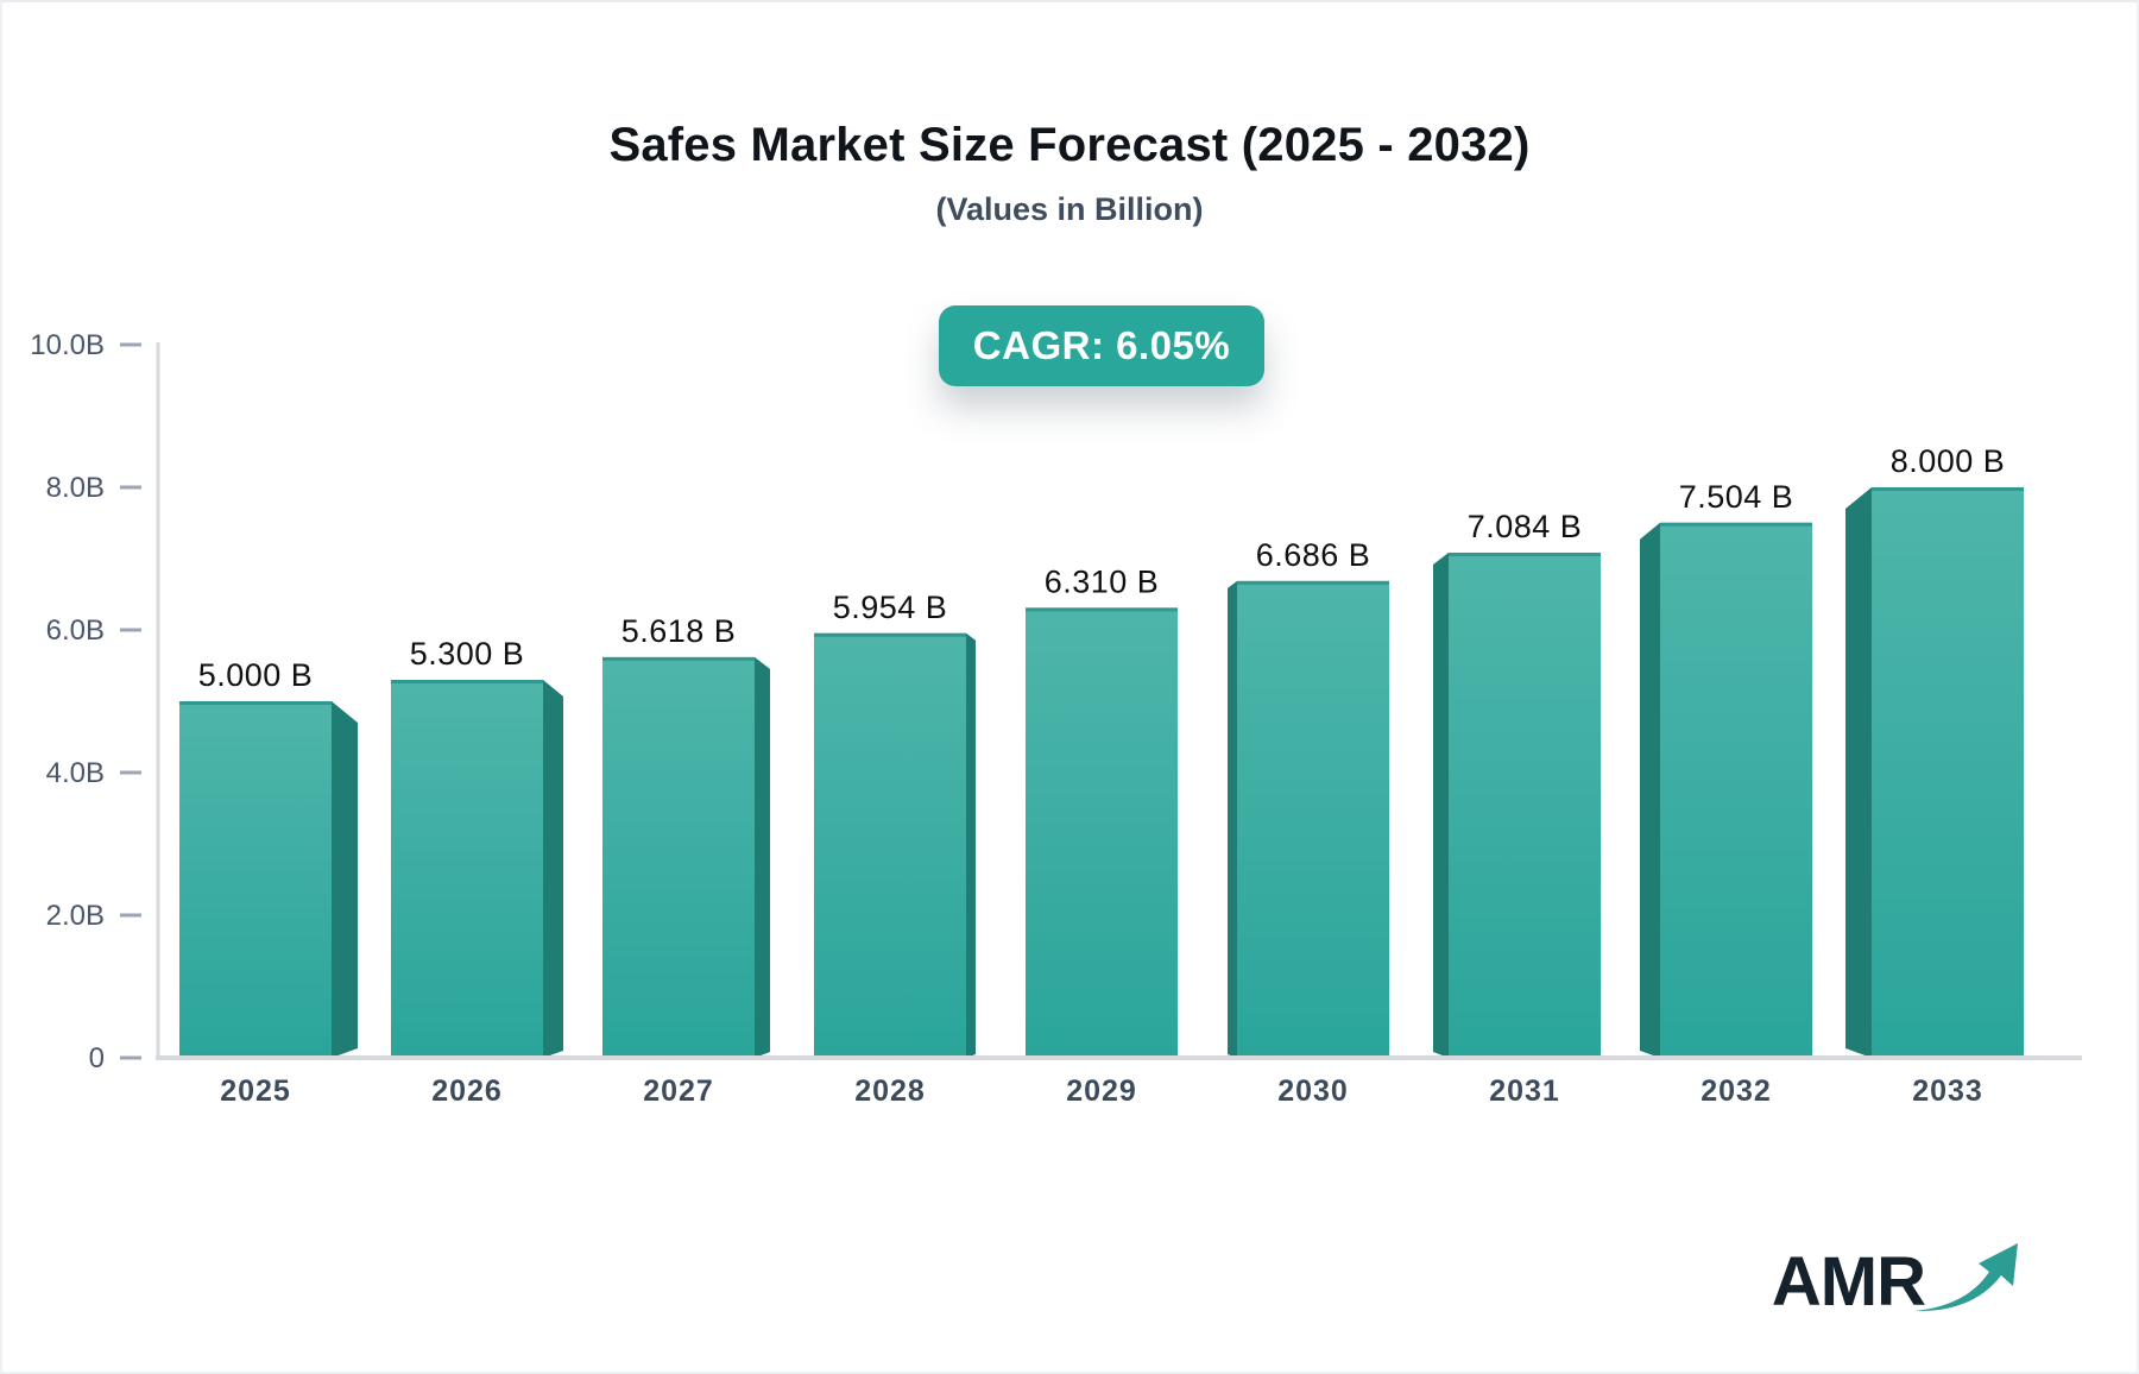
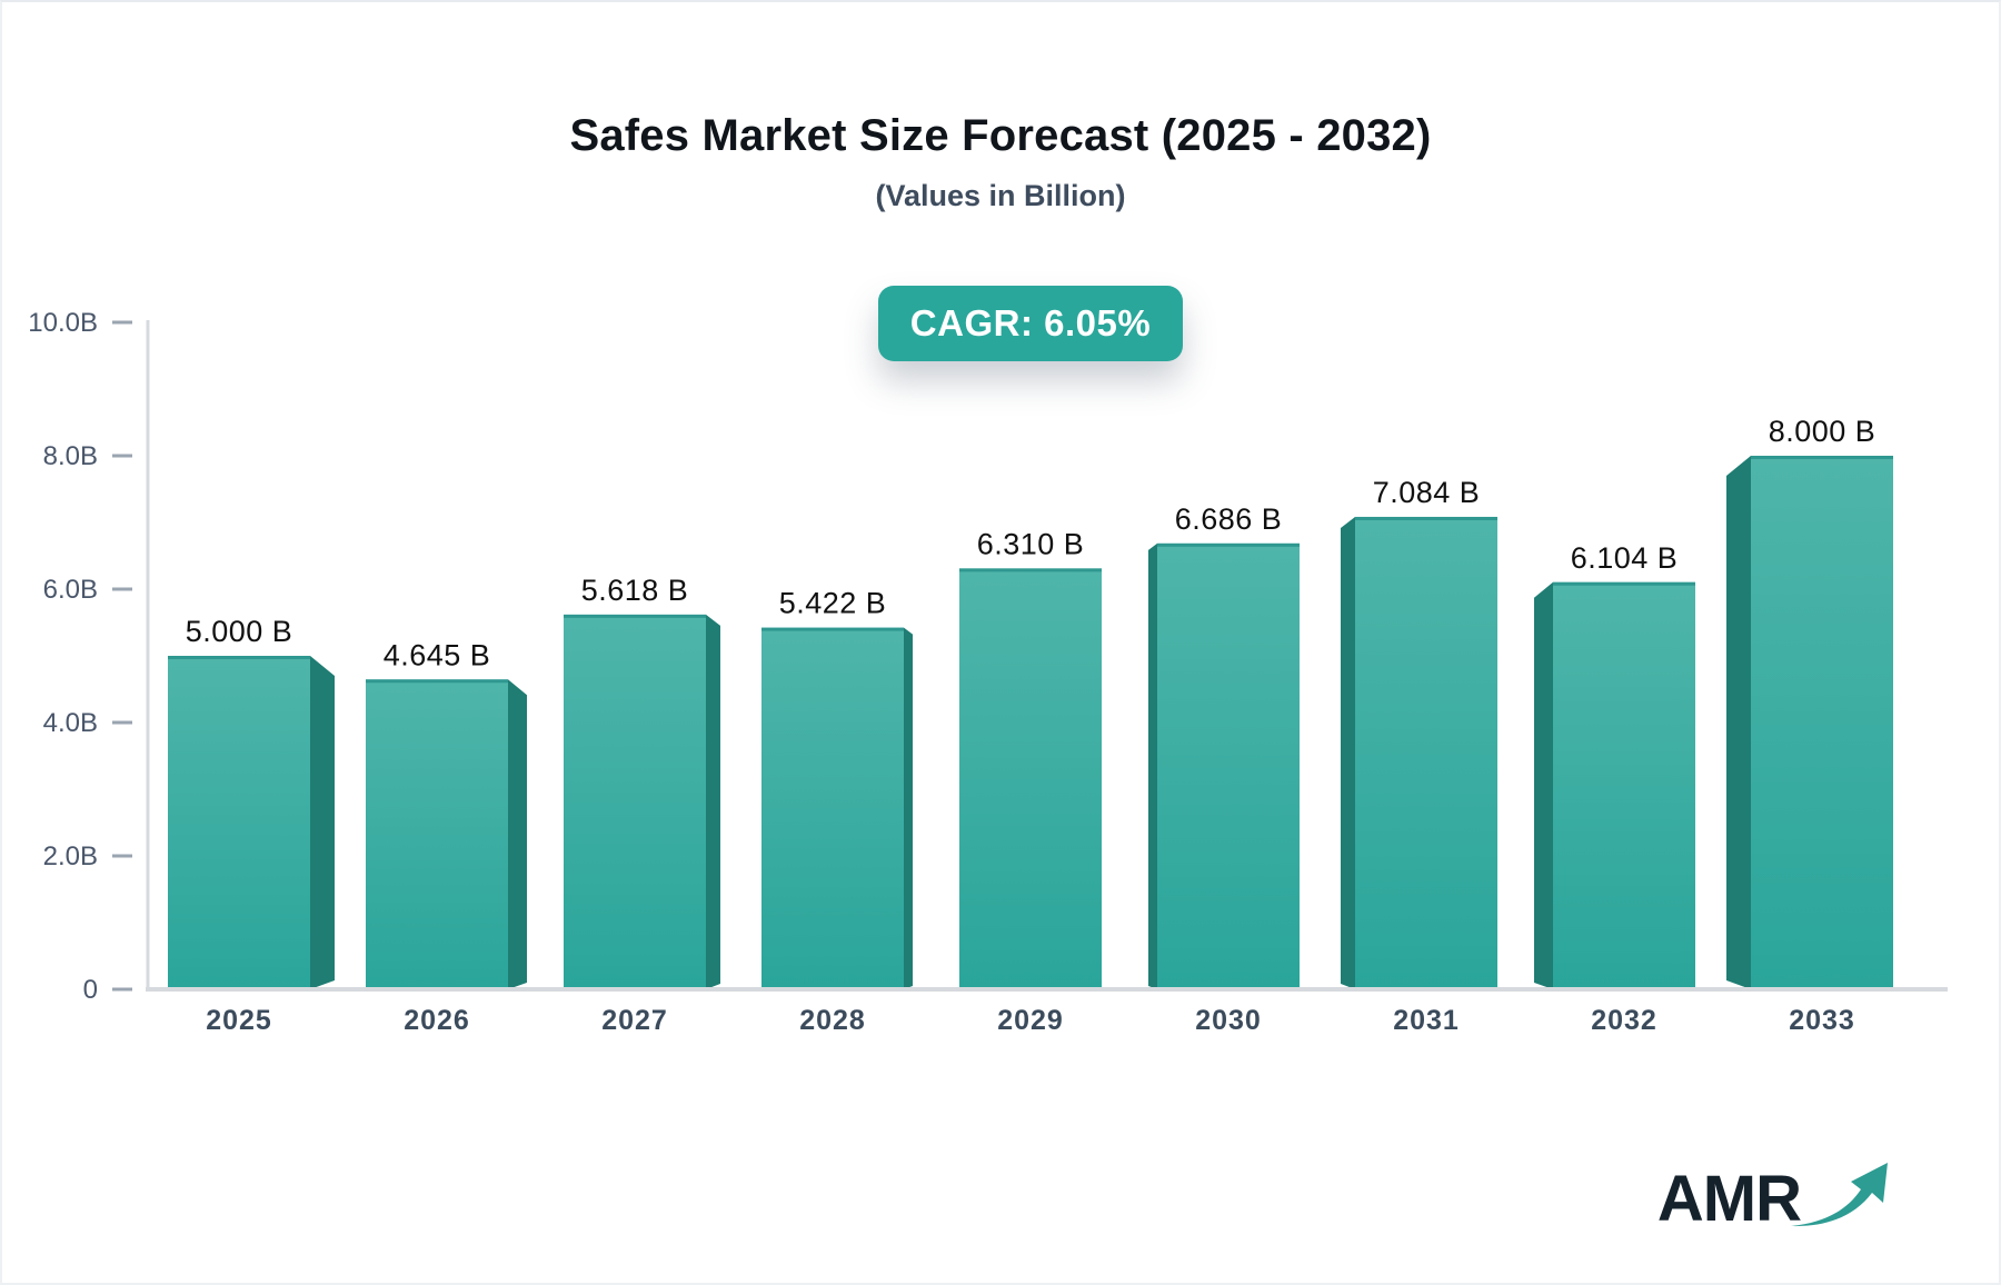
2026: 5.300 -> 4.645
2028: 5.954 -> 5.422
2032: 7.504 -> 6.104
